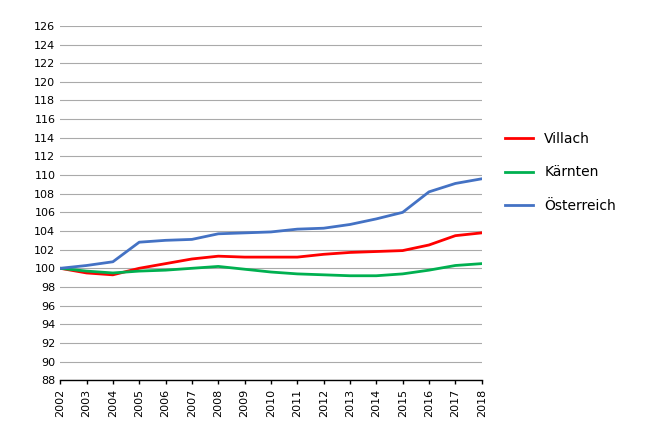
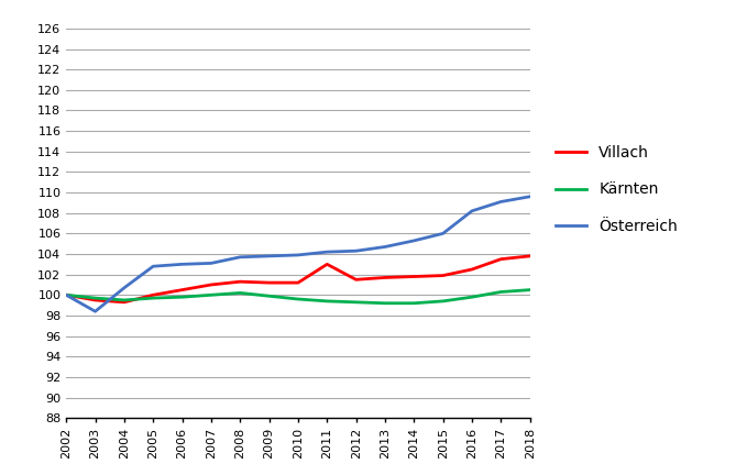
Österreich/2003: 100.3 -> 98.4
Villach/2011: 101.2 -> 103.0
